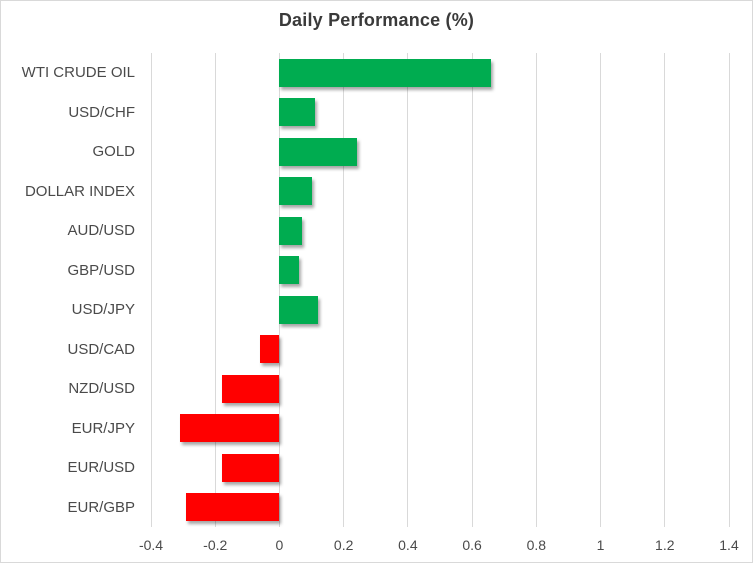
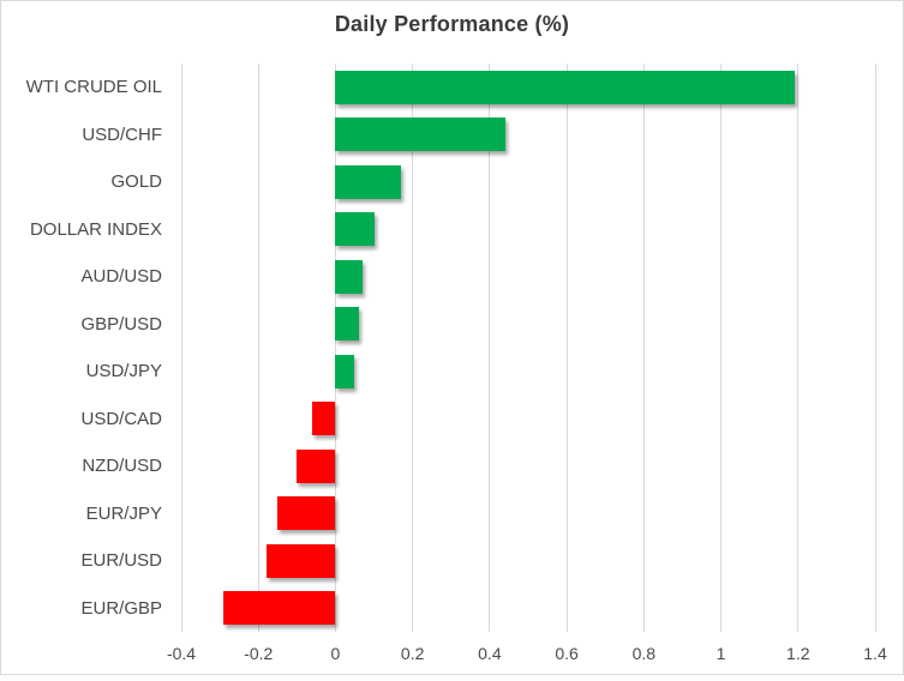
WTI CRUDE OIL: 0.66 -> 1.19
USD/CHF: 0.11 -> 0.44
GOLD: 0.24 -> 0.17
USD/JPY: 0.12 -> 0.05
NZD/USD: -0.18 -> -0.10
EUR/JPY: -0.31 -> -0.15
